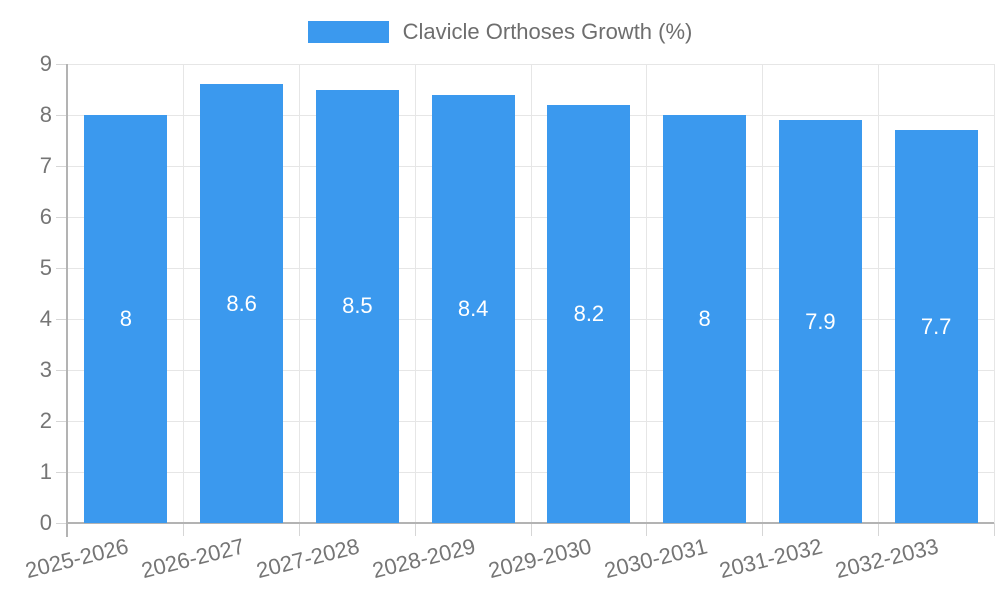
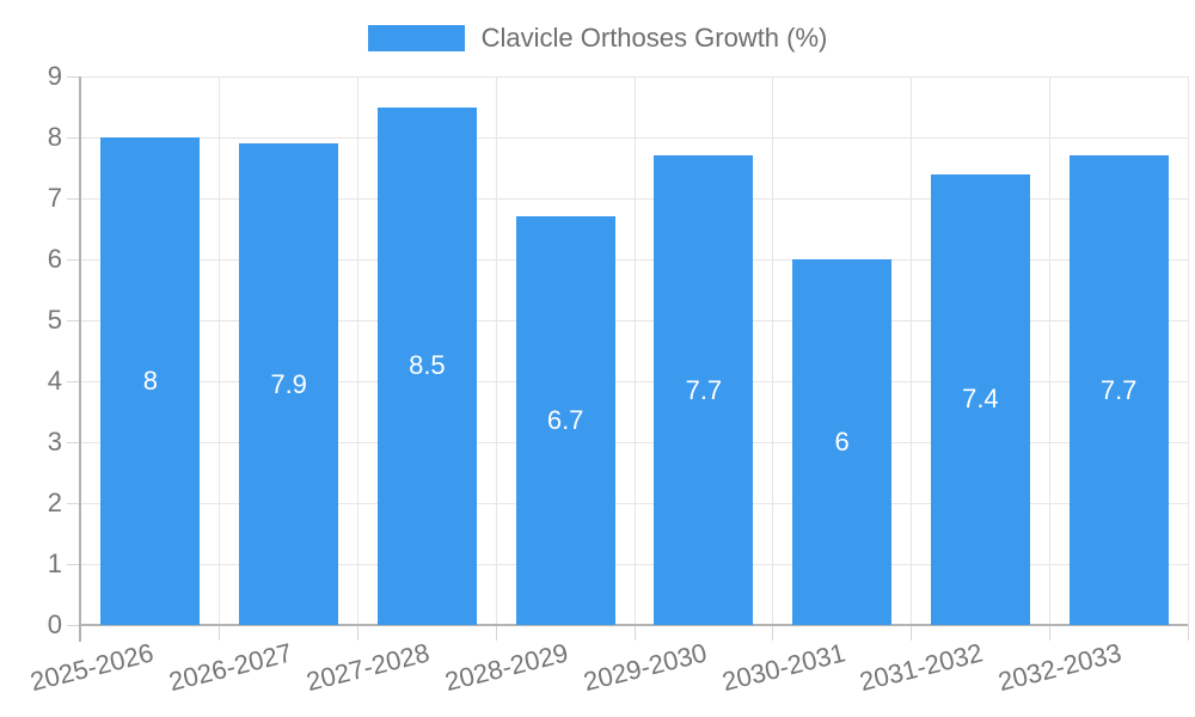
2026-2027: 8.6 -> 7.9
2028-2029: 8.4 -> 6.7
2029-2030: 8.2 -> 7.7
2030-2031: 8 -> 6
2031-2032: 7.9 -> 7.4
